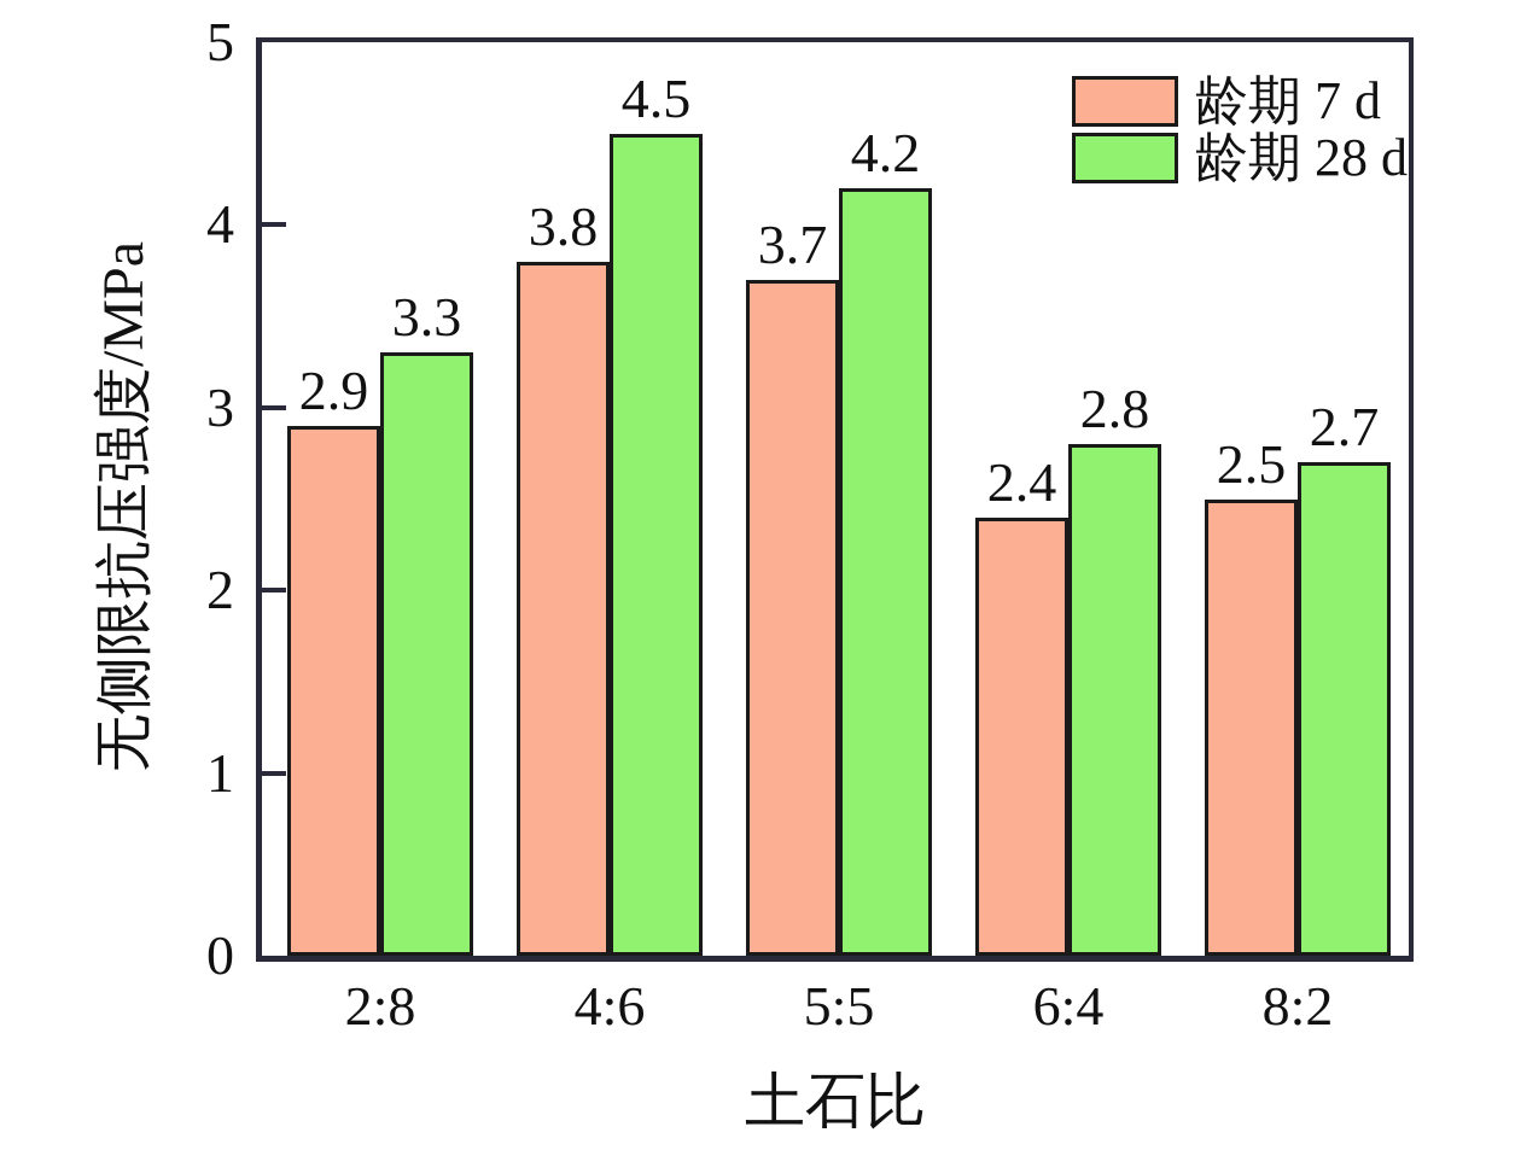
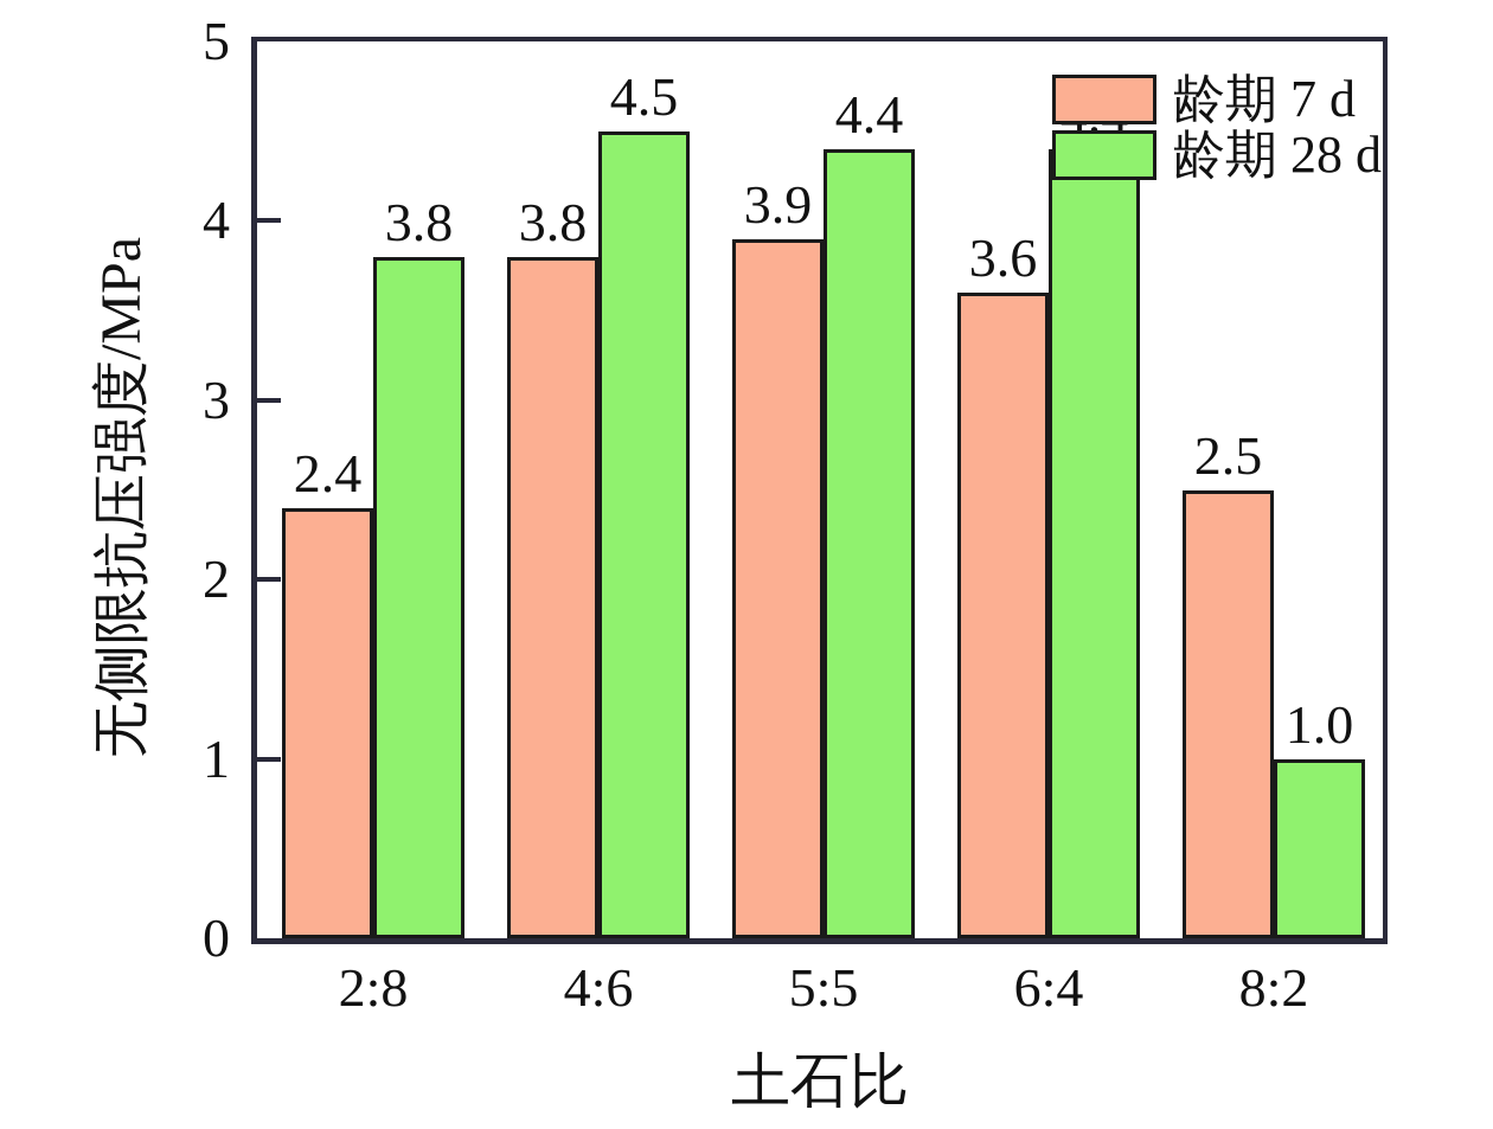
龄期 7 d/2:8: 2.9 -> 2.4
龄期 28 d/2:8: 3.3 -> 3.8
龄期 7 d/5:5: 3.7 -> 3.9
龄期 28 d/5:5: 4.2 -> 4.4
龄期 7 d/6:4: 2.4 -> 3.6
龄期 28 d/6:4: 2.8 -> 4.4
龄期 28 d/8:2: 2.7 -> 1.0
